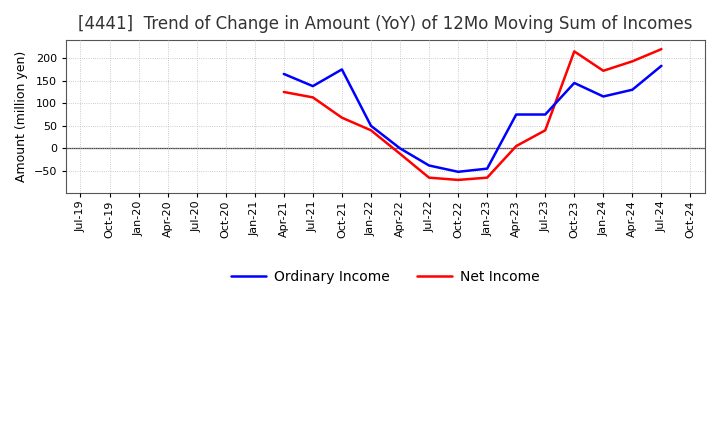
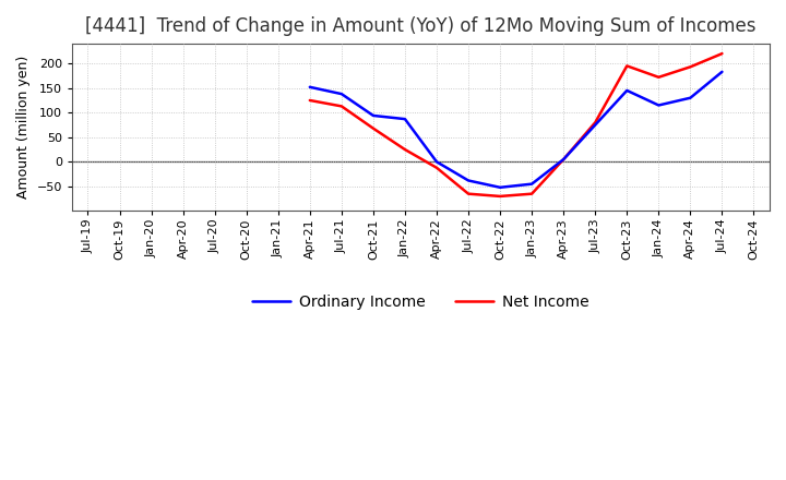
Ordinary Income/Apr-21: 165 -> 152
Ordinary Income/Oct-21: 175 -> 94
Ordinary Income/Jan-22: 50 -> 87
Net Income/Jan-22: 40 -> 25
Ordinary Income/Apr-23: 75 -> 5
Net Income/Jul-23: 40 -> 80
Net Income/Oct-23: 215 -> 195
